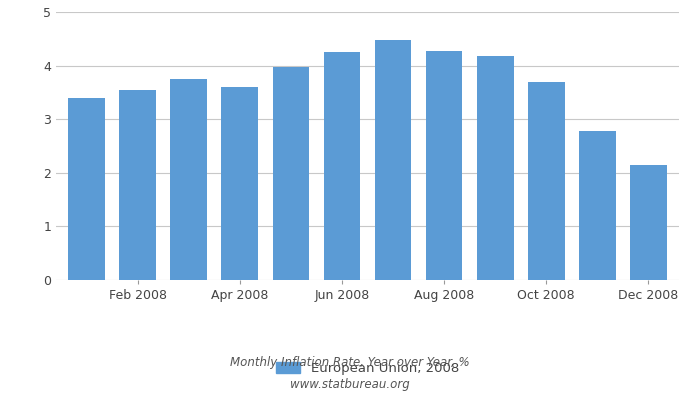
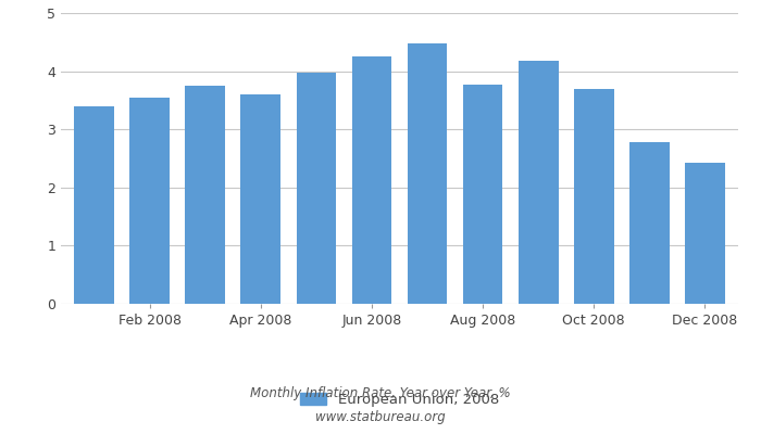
Aug 2008: 4.28 -> 3.76
Dec 2008: 2.15 -> 2.42
